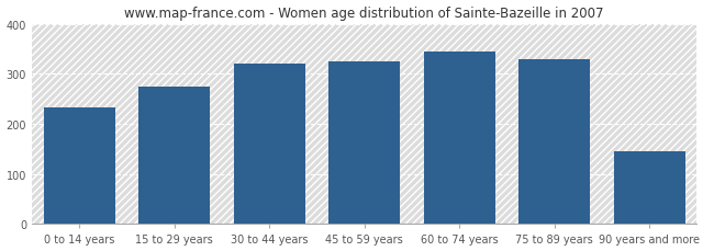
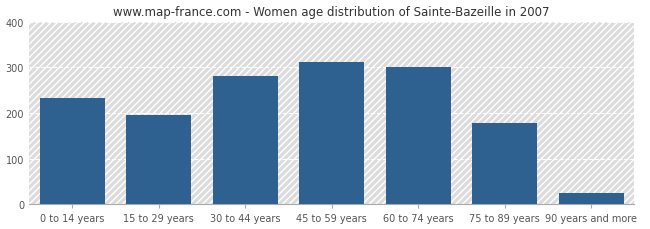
15 to 29 years: 275 -> 196
30 to 44 years: 320 -> 281
45 to 59 years: 325 -> 311
60 to 74 years: 345 -> 301
75 to 89 years: 330 -> 177
90 years and more: 145 -> 25
